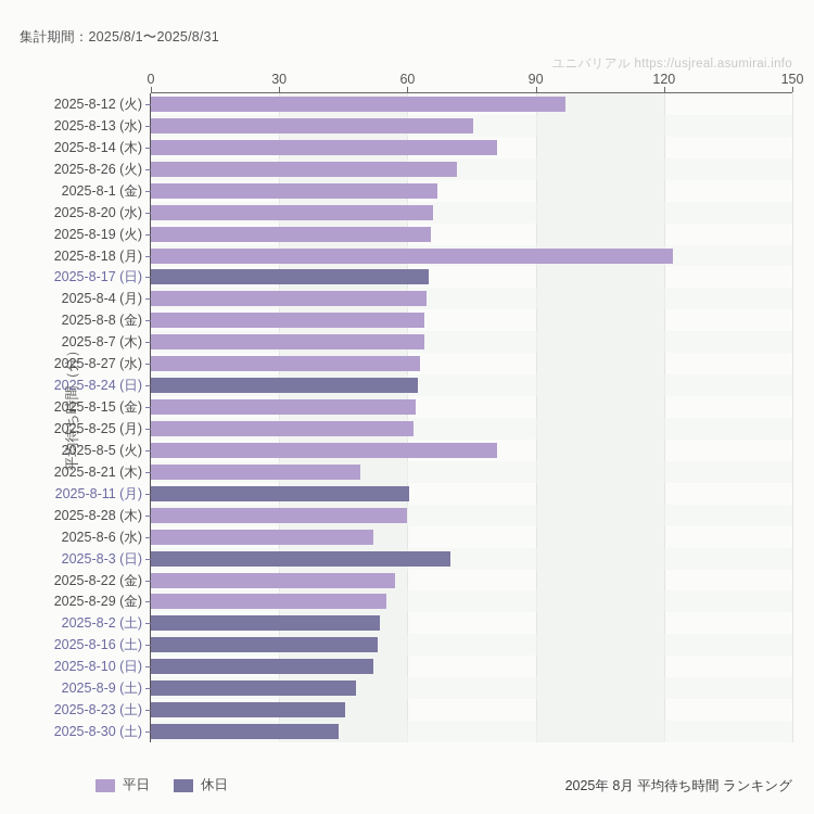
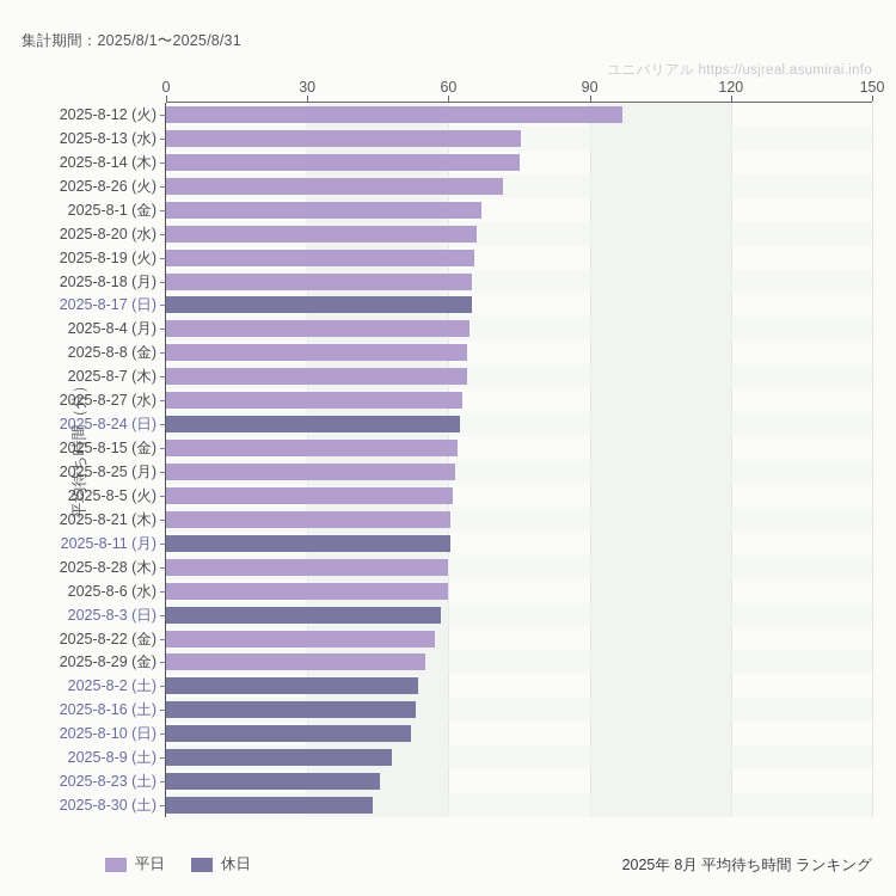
2025-8-14 (木): 81 -> 75
2025-8-18 (月): 122 -> 65
2025-8-5 (火): 81 -> 61
2025-8-21 (木): 49 -> 60
2025-8-6 (水): 52 -> 60
2025-8-3 (日): 70 -> 58
